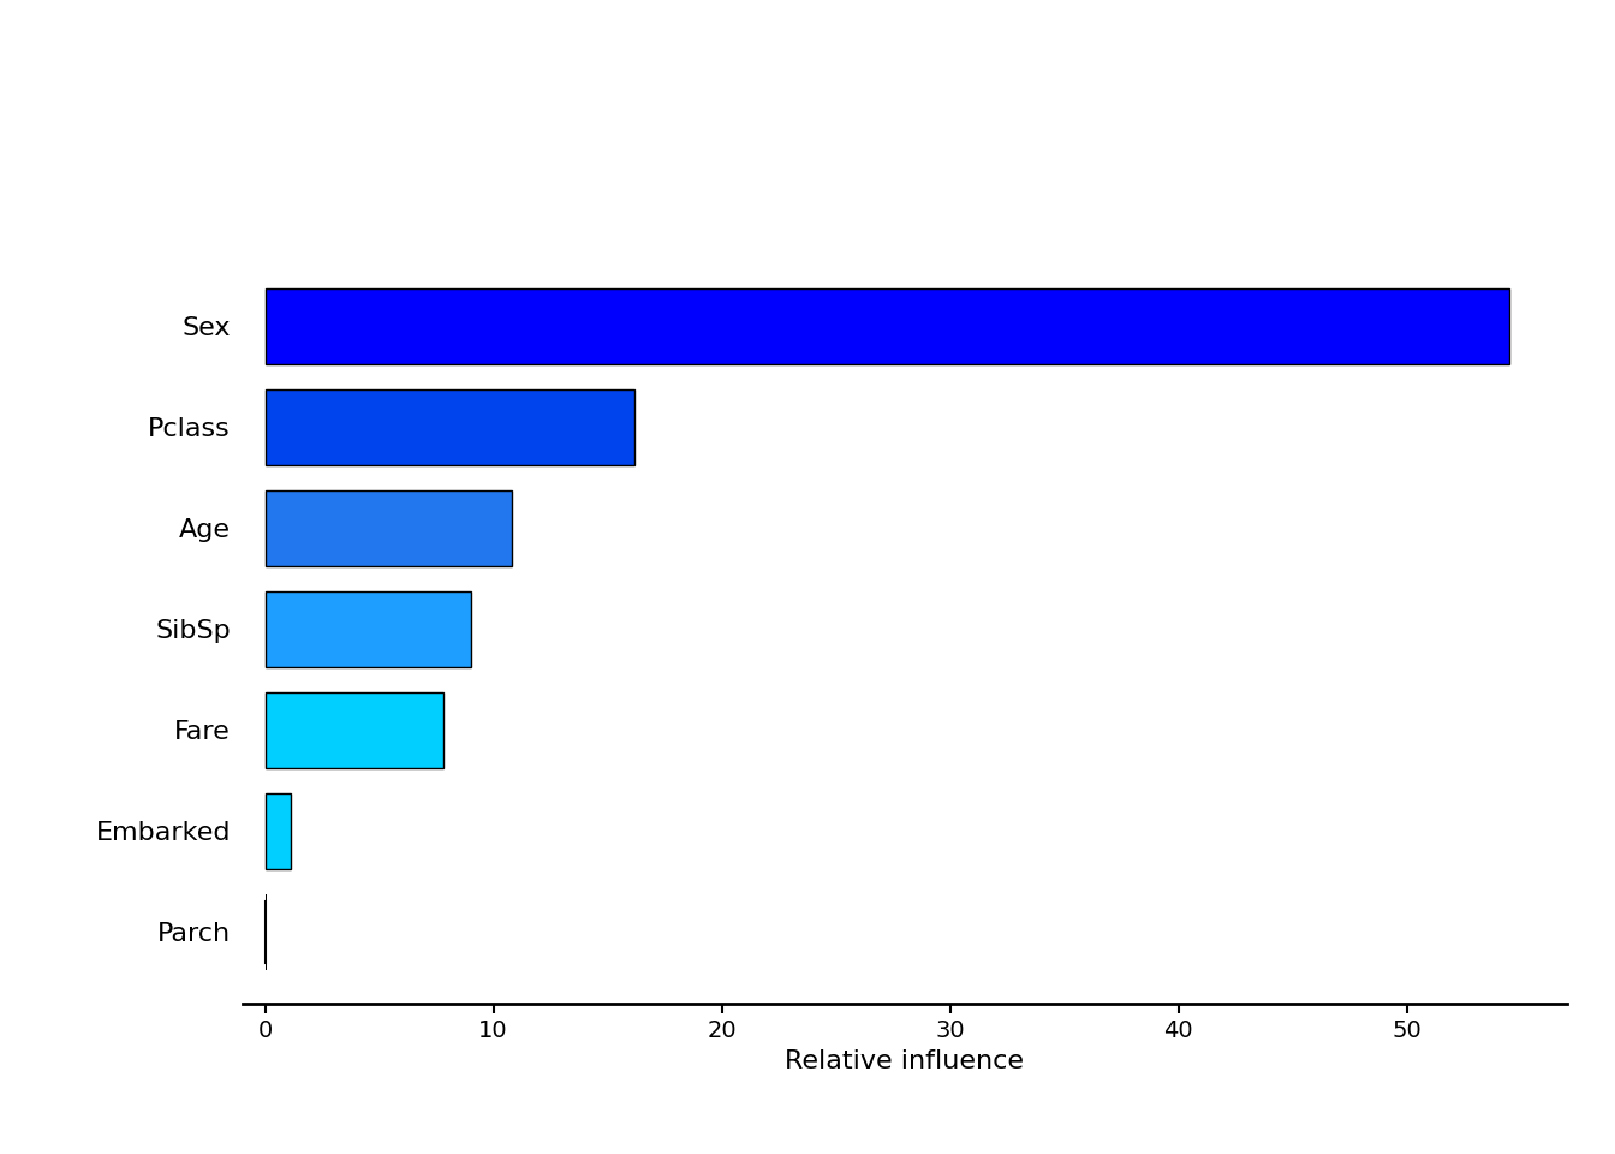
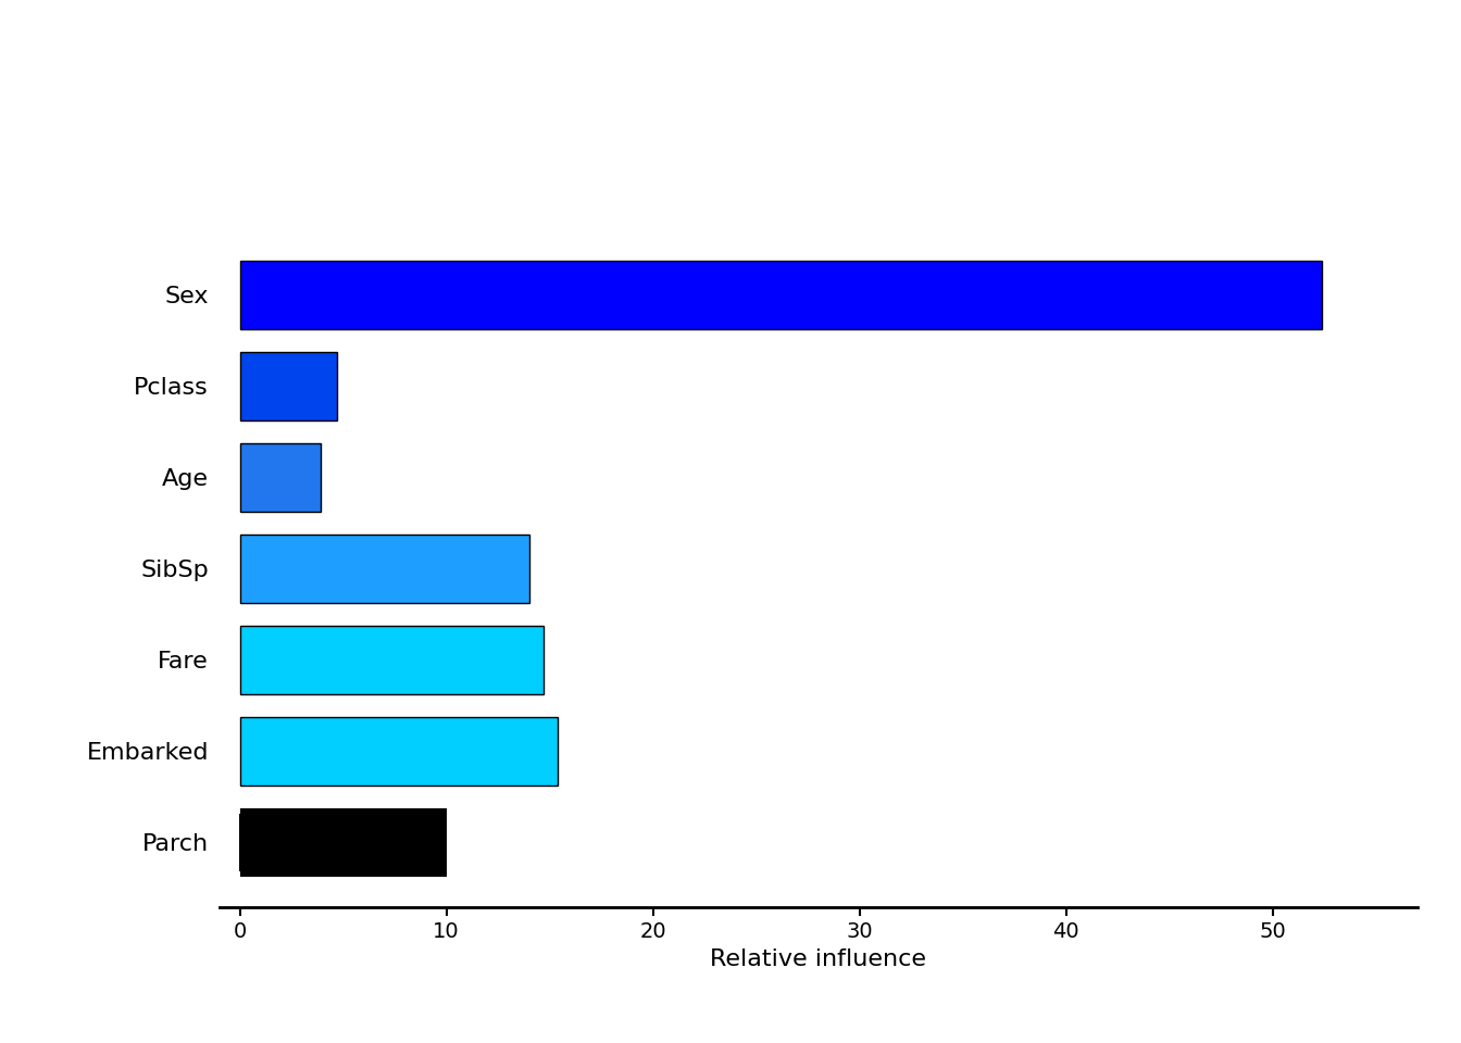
Sex: 54.5 -> 52.4
Pclass: 16.2 -> 4.7
Age: 10.8 -> 3.9
SibSp: 9.0 -> 14.0
Fare: 7.8 -> 14.7
Embarked: 1.1 -> 15.4
Parch: 0.1 -> 10.0
